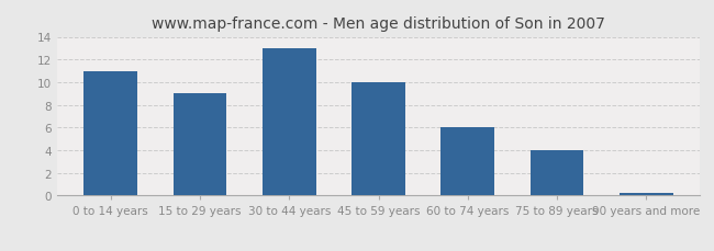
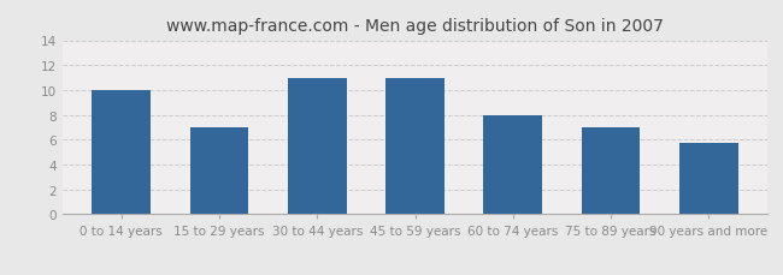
0 to 14 years: 11.0 -> 10.0
15 to 29 years: 9.0 -> 7.0
30 to 44 years: 13.0 -> 11.0
45 to 59 years: 10.0 -> 11.0
60 to 74 years: 6.0 -> 8.0
75 to 89 years: 4.0 -> 7.0
90 years and more: 0.2 -> 5.7
